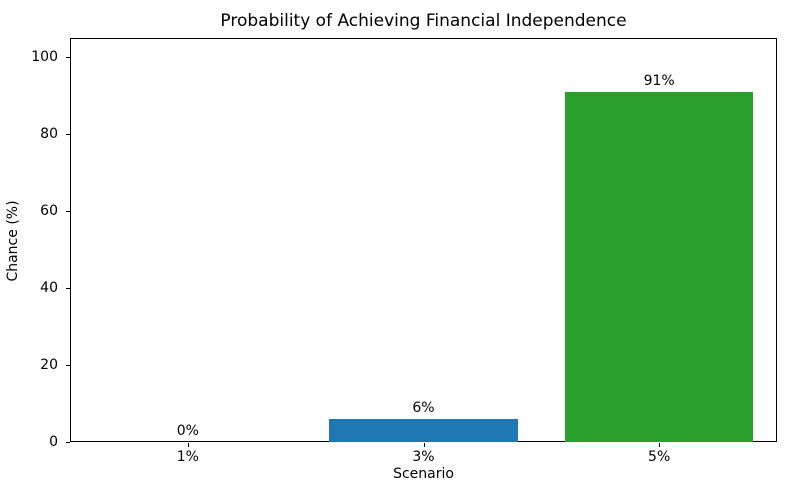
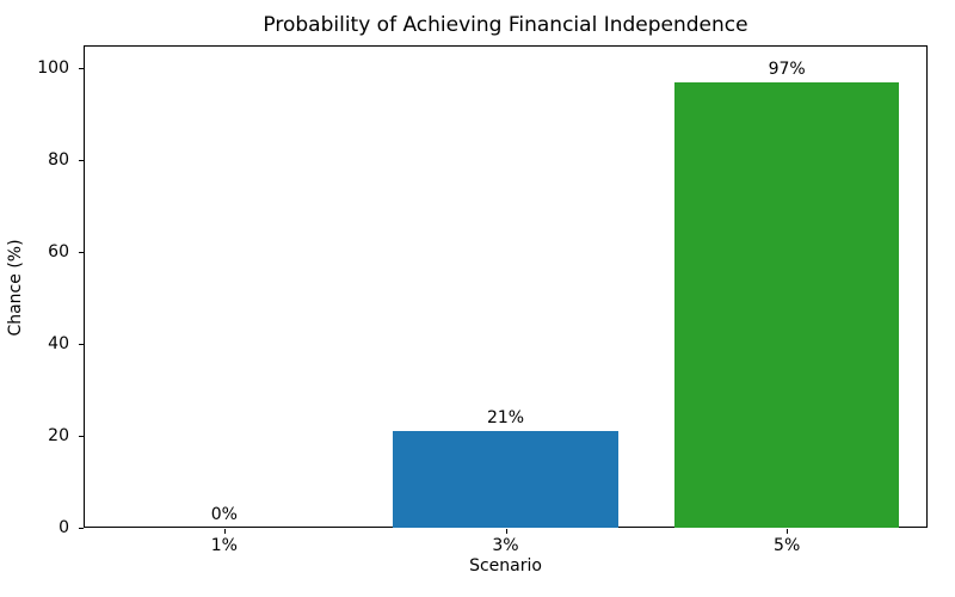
3%: 6% -> 21%
5%: 91% -> 97%
